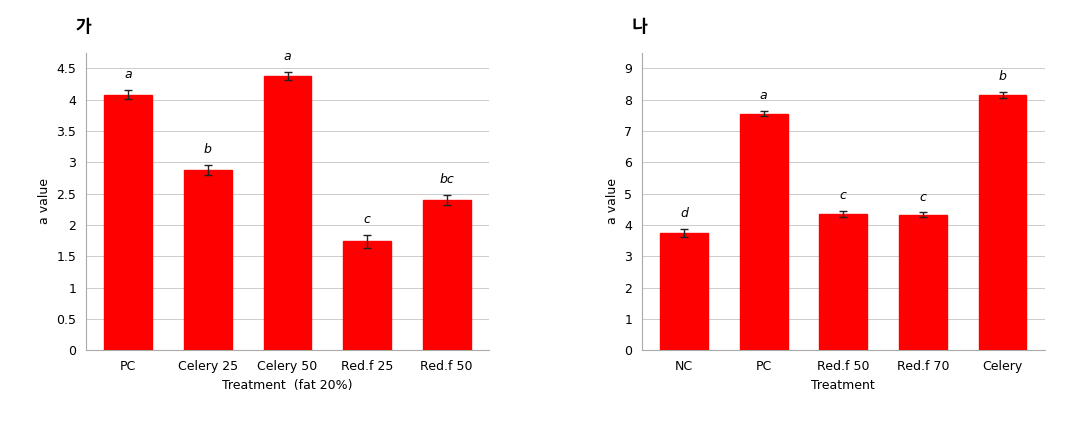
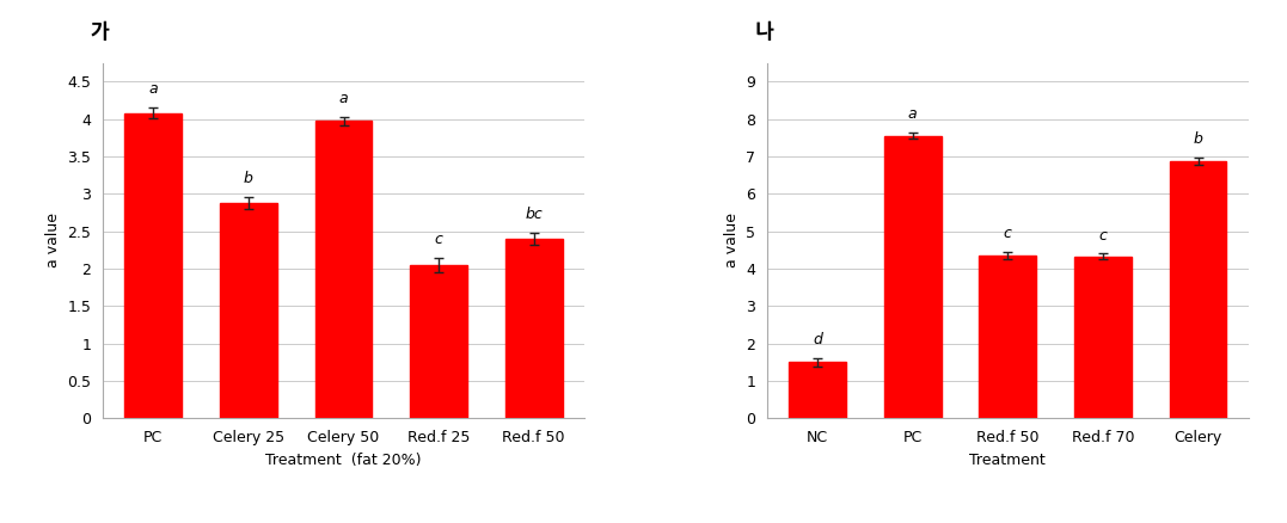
Celery 50: 4.38 -> 3.97
Red.f 25: 1.74 -> 2.05
NC: 3.75 -> 1.50
Celery: 8.15 -> 6.88
